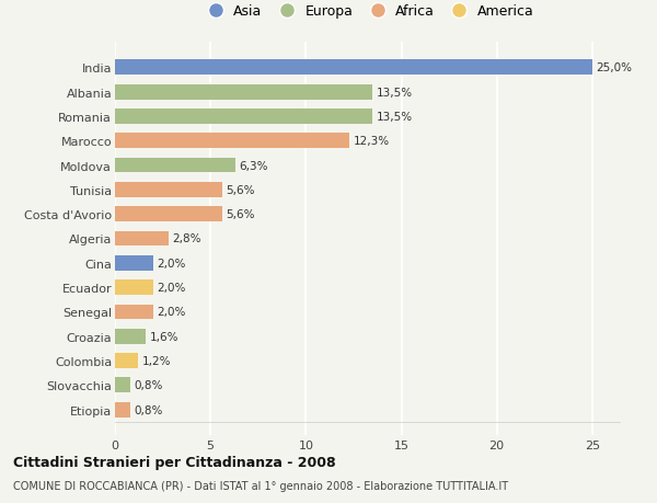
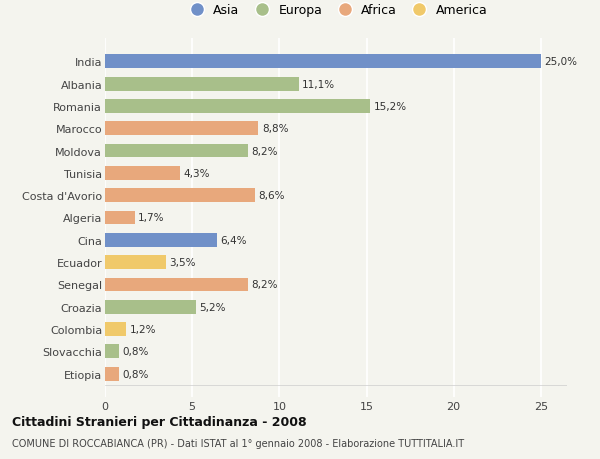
Albania: 13,5% -> 11,1%
Romania: 13,5% -> 15,2%
Marocco: 12,3% -> 8,8%
Moldova: 6,3% -> 8,2%
Tunisia: 5,6% -> 4,3%
Costa d'Avorio: 5,6% -> 8,6%
Algeria: 2,8% -> 1,7%
Cina: 2,0% -> 6,4%
Ecuador: 2,0% -> 3,5%
Senegal: 2,0% -> 8,2%
Croazia: 1,6% -> 5,2%
